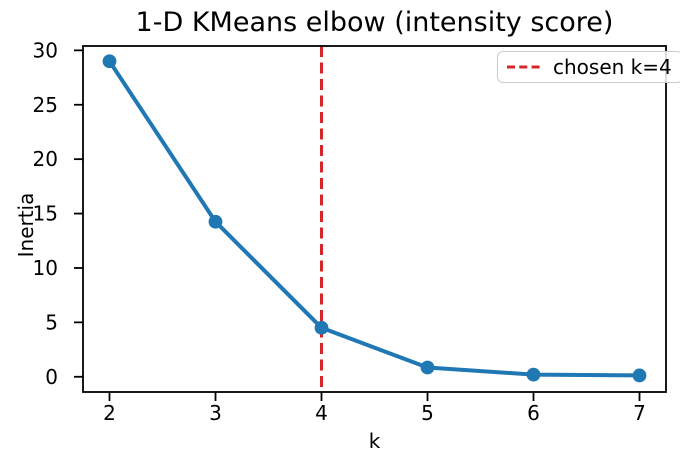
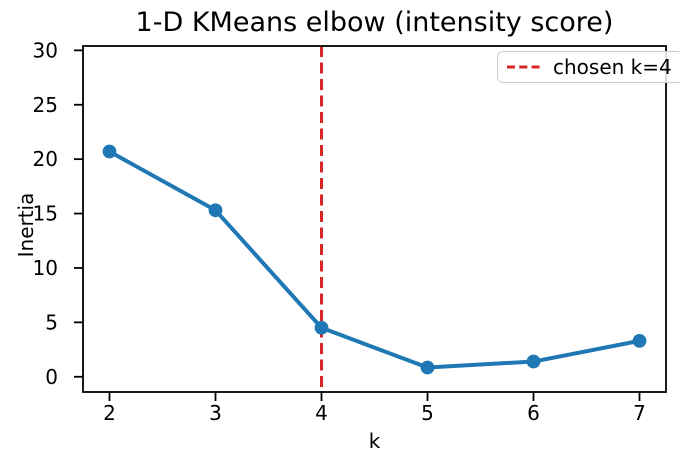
2: 29.0 -> 20.7
3: 14.2 -> 15.3
6: 0.2 -> 1.4
7: 0.1 -> 3.3
